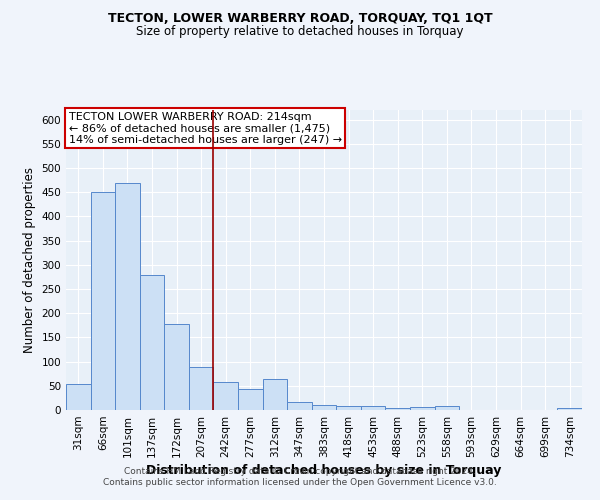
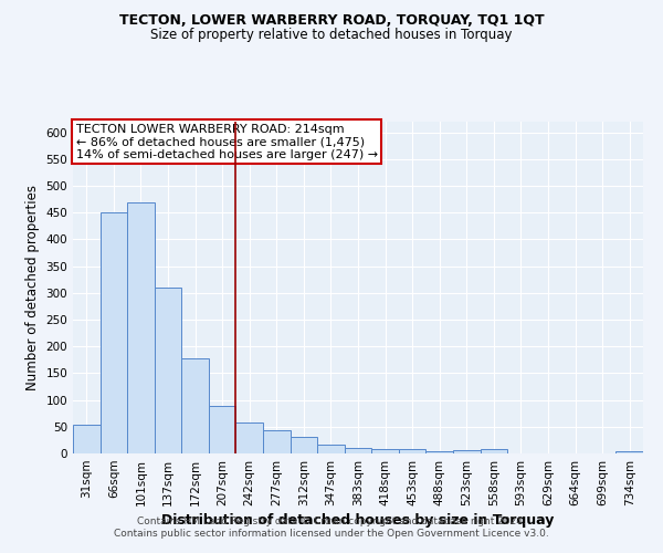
137sqm: 280 -> 310
312sqm: 65 -> 32
